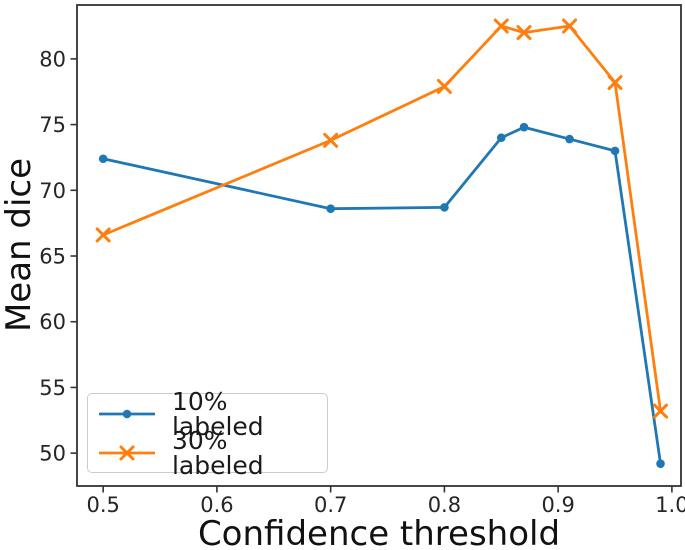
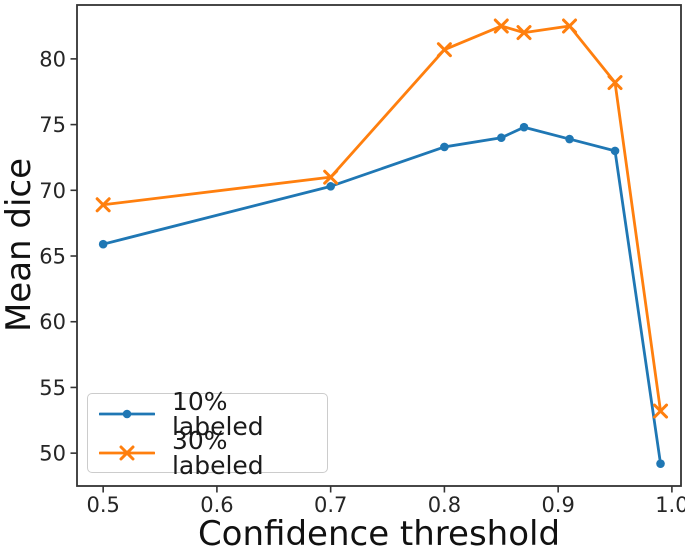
10% labeled/0.5: 72.4 -> 65.9
30% labeled/0.5: 66.6 -> 68.9
10% labeled/0.7: 68.6 -> 70.3
30% labeled/0.7: 73.8 -> 71.0
10% labeled/0.8: 68.7 -> 73.3
30% labeled/0.8: 77.9 -> 80.7
